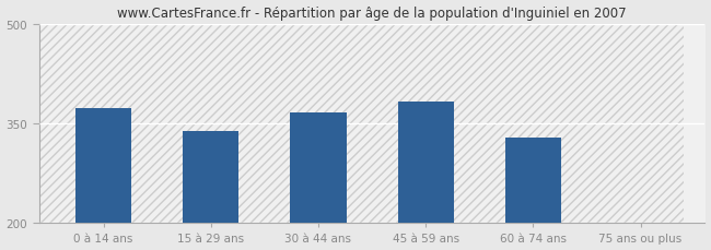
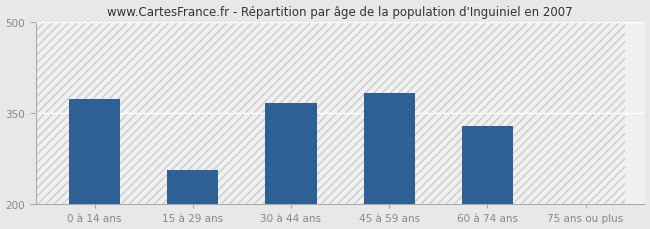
15 à 29 ans: 338 -> 256
